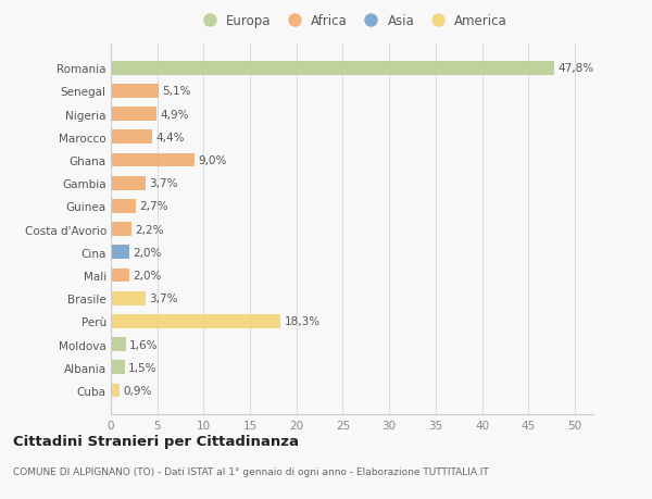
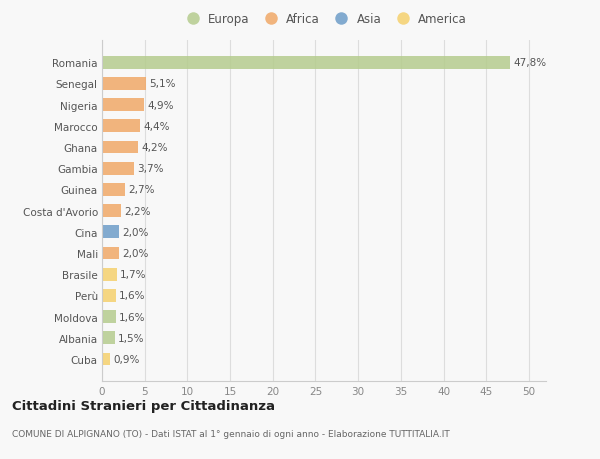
Ghana: 9,0% -> 4,2%
Brasile: 3,7% -> 1,7%
Perù: 18,3% -> 1,6%
